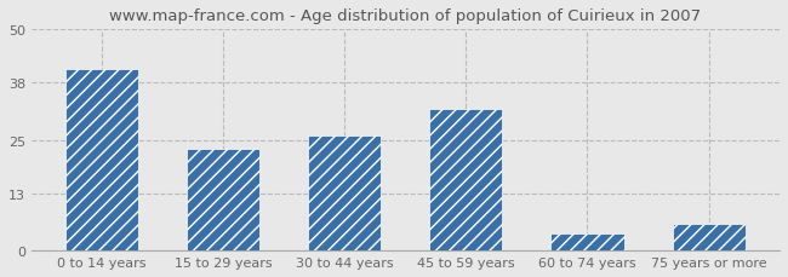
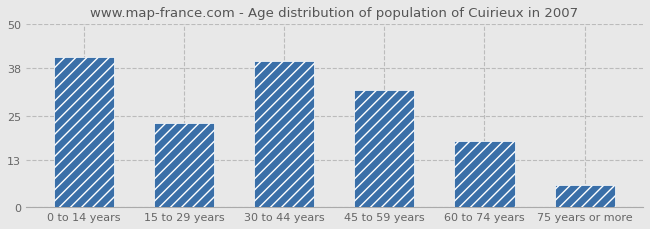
30 to 44 years: 26 -> 40
60 to 74 years: 4 -> 18
